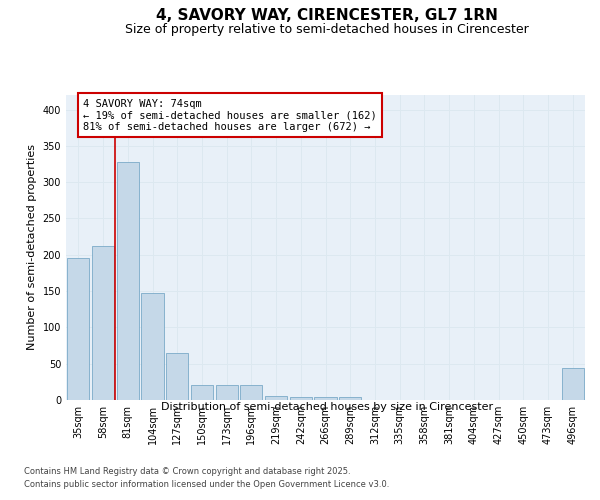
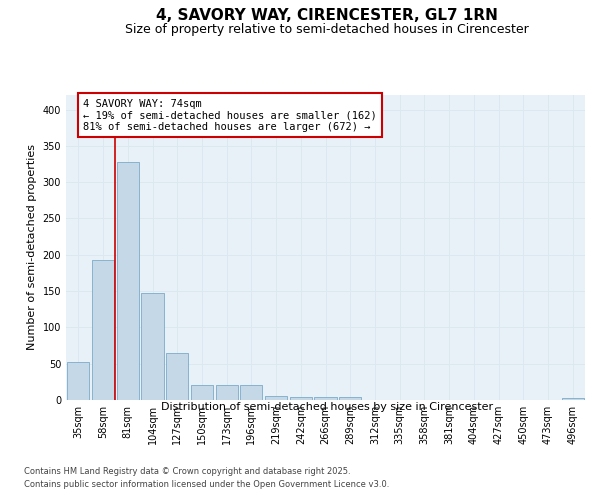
35sqm: 196 -> 53
58sqm: 212 -> 193
496sqm: 44 -> 3
